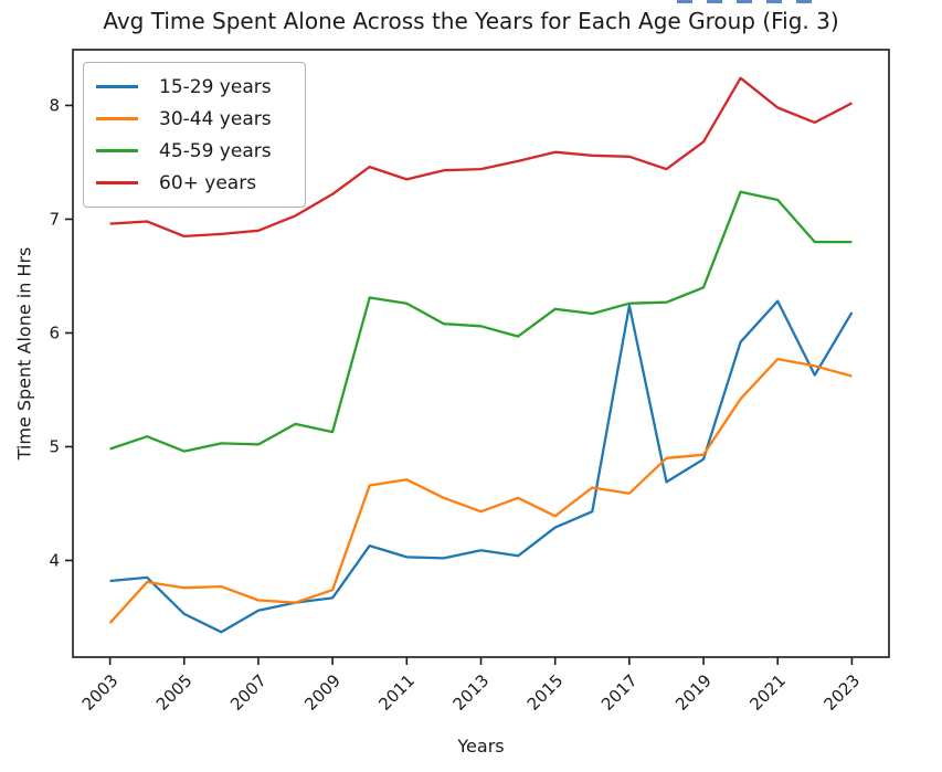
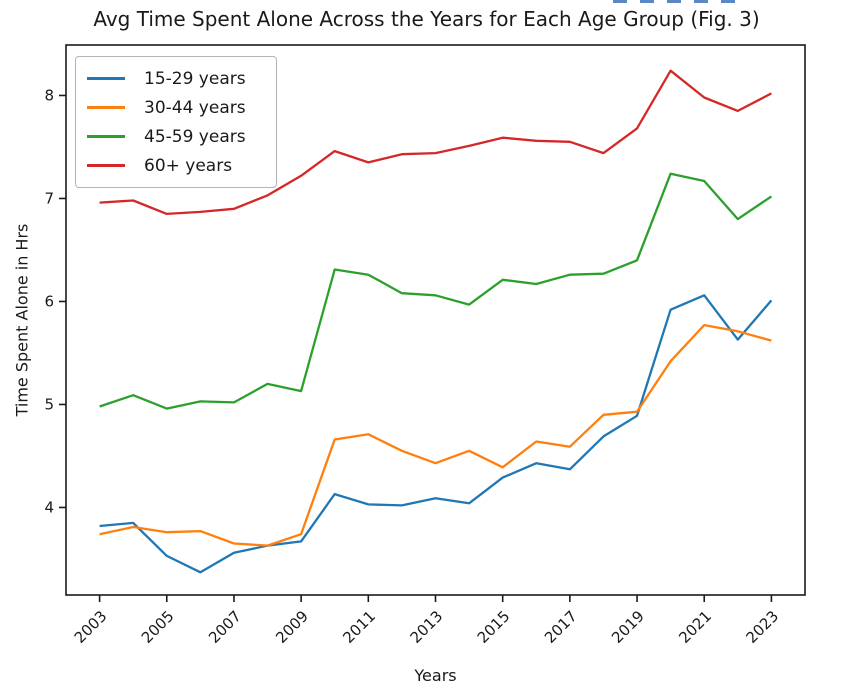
30-44 years/2003: 3.45 -> 3.74
15-29 years/2017: 6.24 -> 4.37
15-29 years/2021: 6.28 -> 6.06
15-29 years/2023: 6.18 -> 6.01
45-59 years/2023: 6.80 -> 7.02
